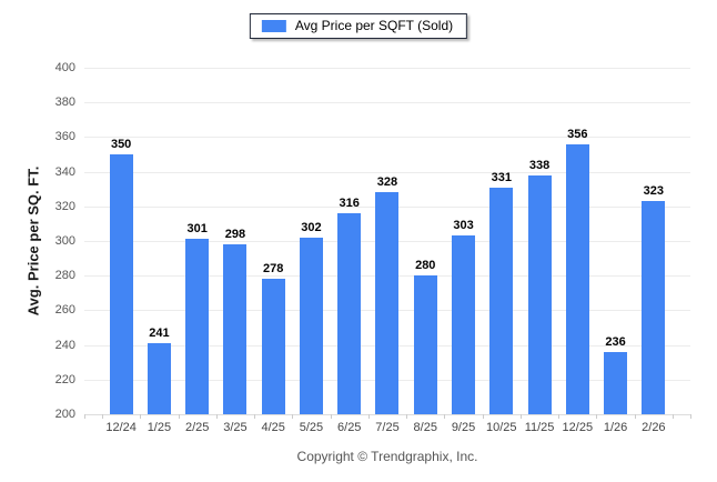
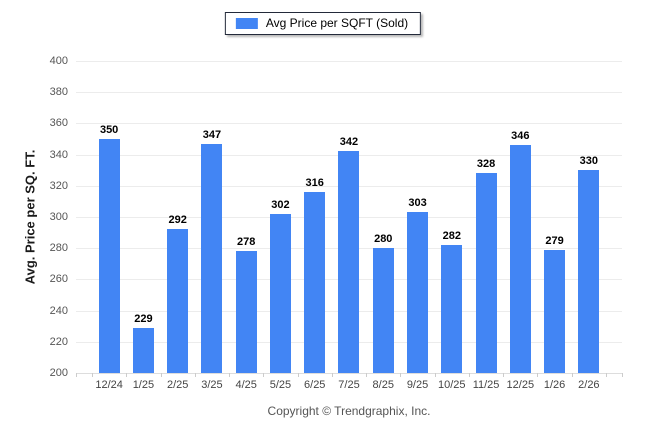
1/25: 241 -> 229
2/25: 301 -> 292
3/25: 298 -> 347
7/25: 328 -> 342
10/25: 331 -> 282
11/25: 338 -> 328
12/25: 356 -> 346
1/26: 236 -> 279
2/26: 323 -> 330
